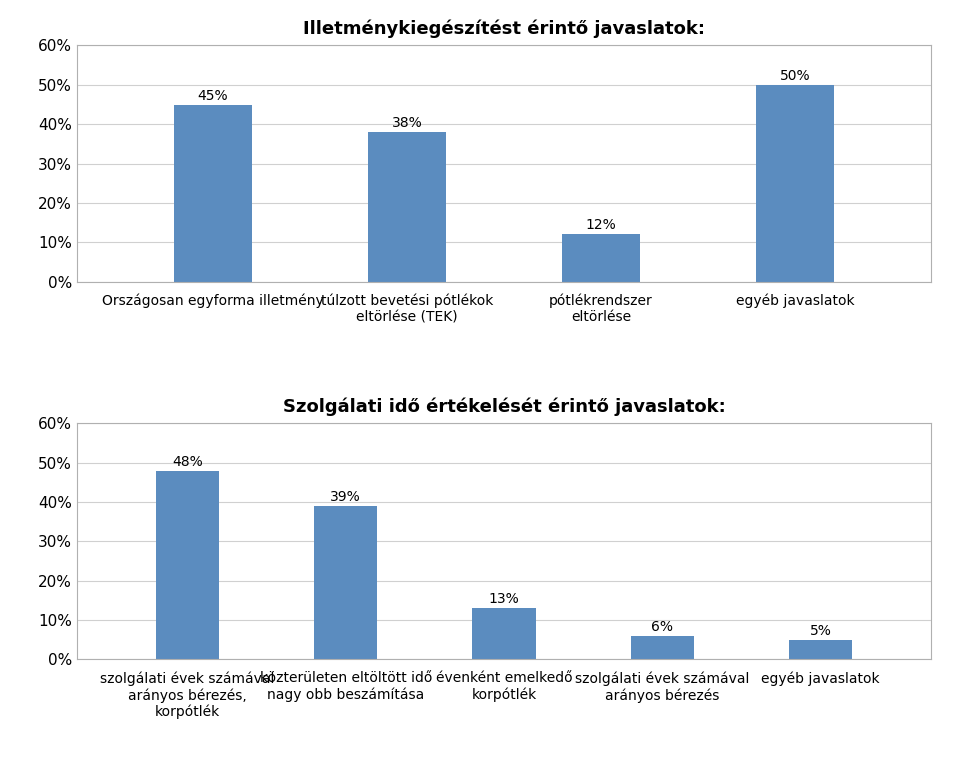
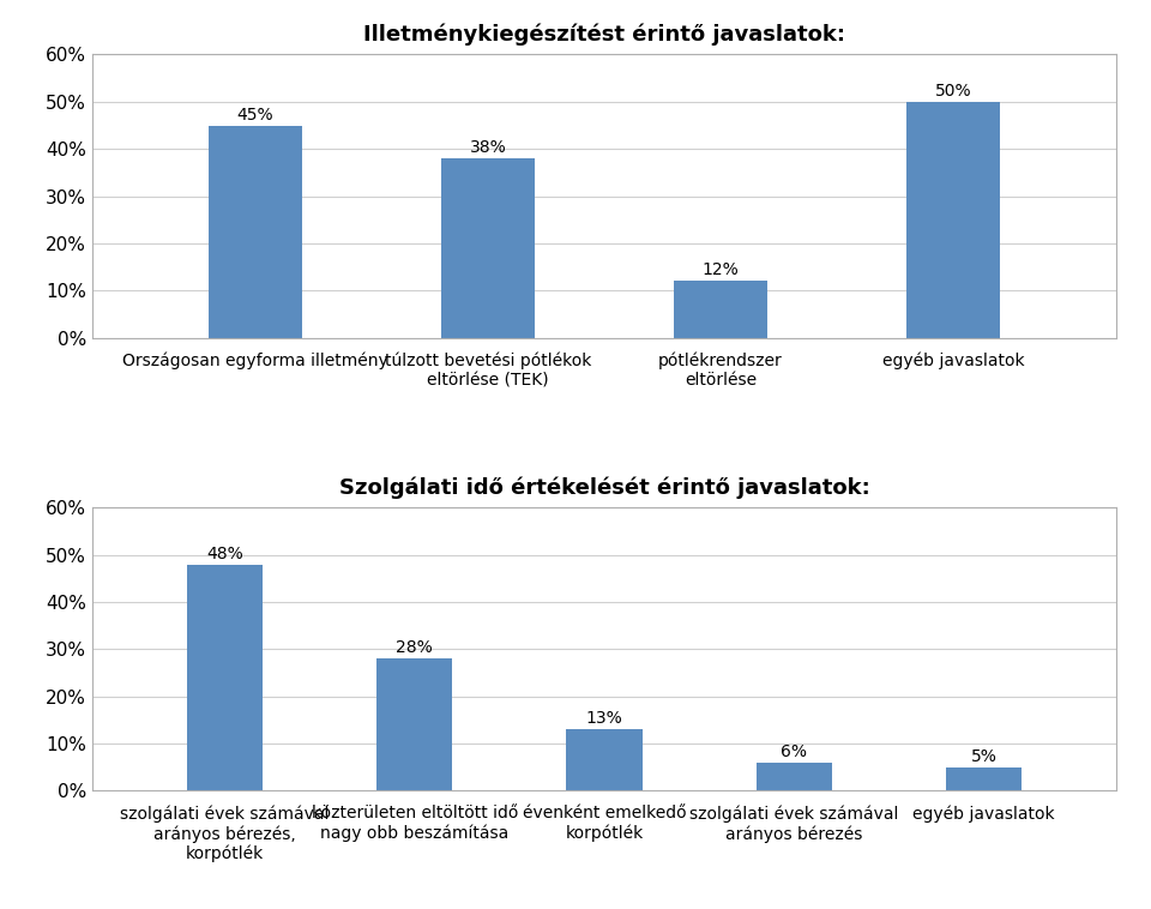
Szolgálati idő értékelését érintő javaslatok:/közterületen eltöltött idő nagy obb beszámítása: 39% -> 28%
